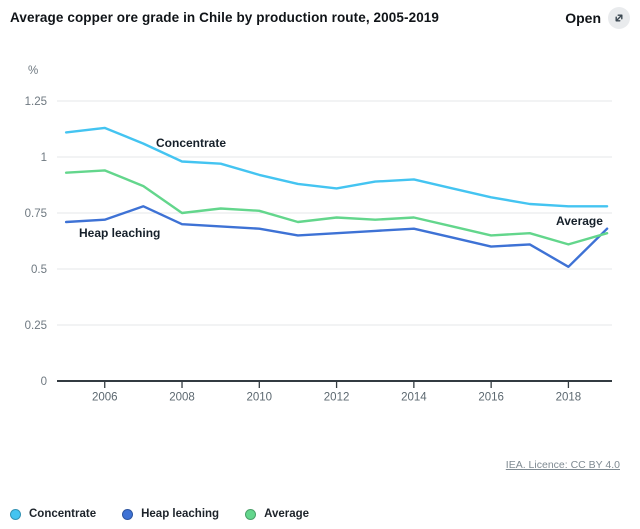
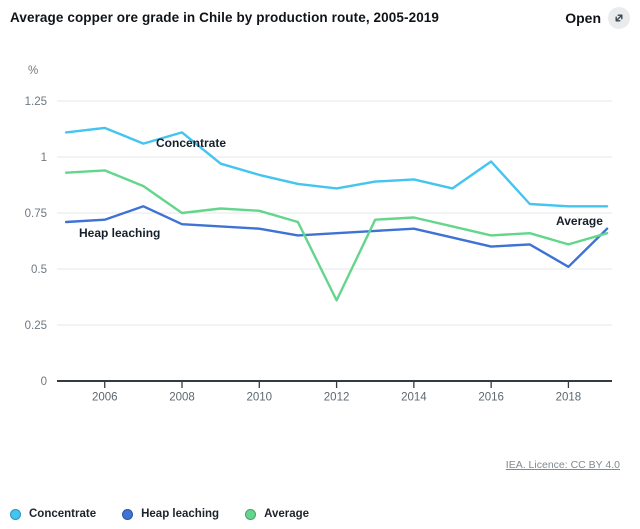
Concentrate/2008: 0.98 -> 1.11
Average/2012: 0.73 -> 0.36
Concentrate/2016: 0.82 -> 0.98
